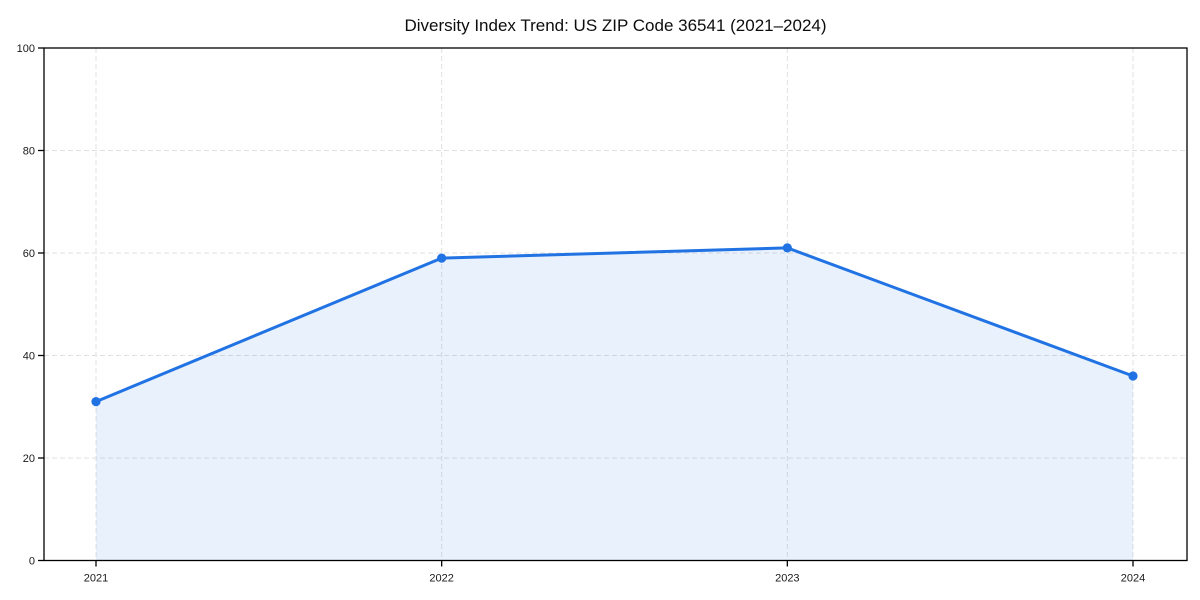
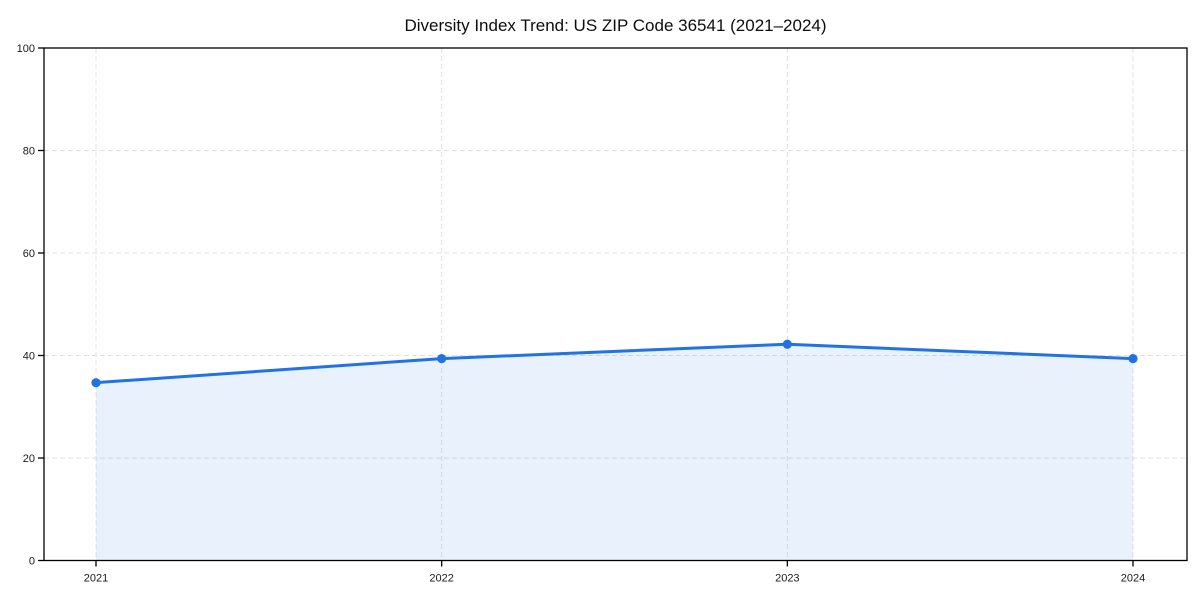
2021: 31 -> 35
2022: 59 -> 39
2023: 61 -> 42
2024: 36 -> 39
